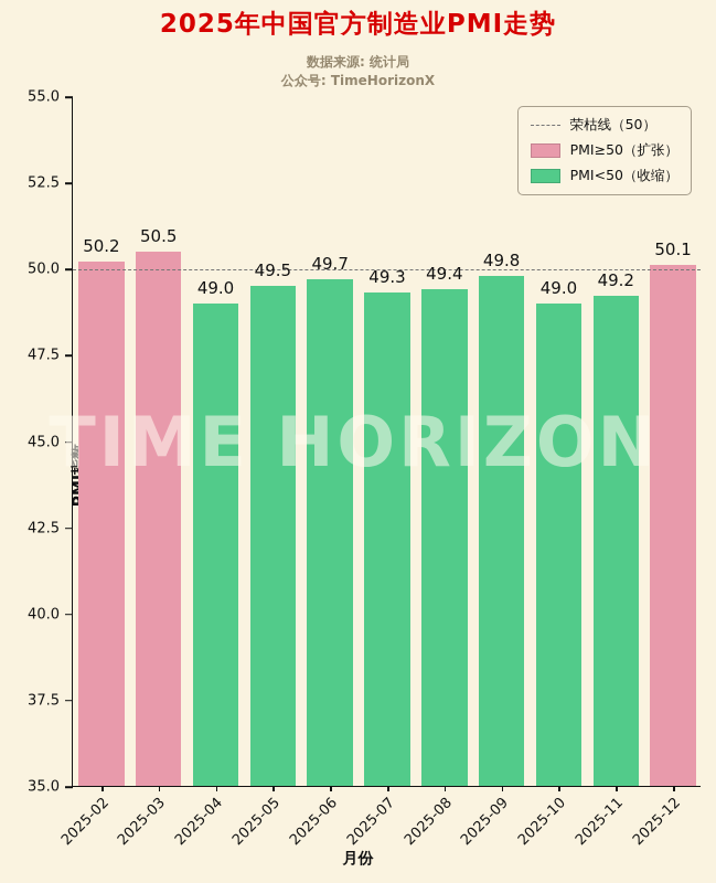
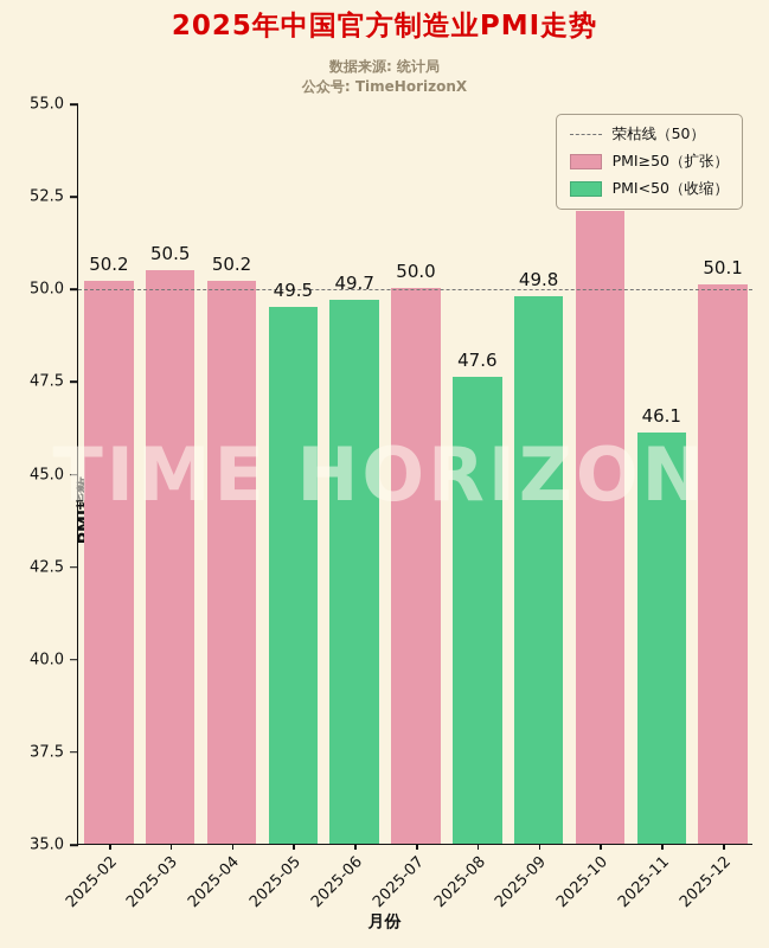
2025-04: 49.0 -> 50.2
2025-07: 49.3 -> 50.0
2025-08: 49.4 -> 47.6
2025-10: 49.0 -> 52.1
2025-11: 49.2 -> 46.1
